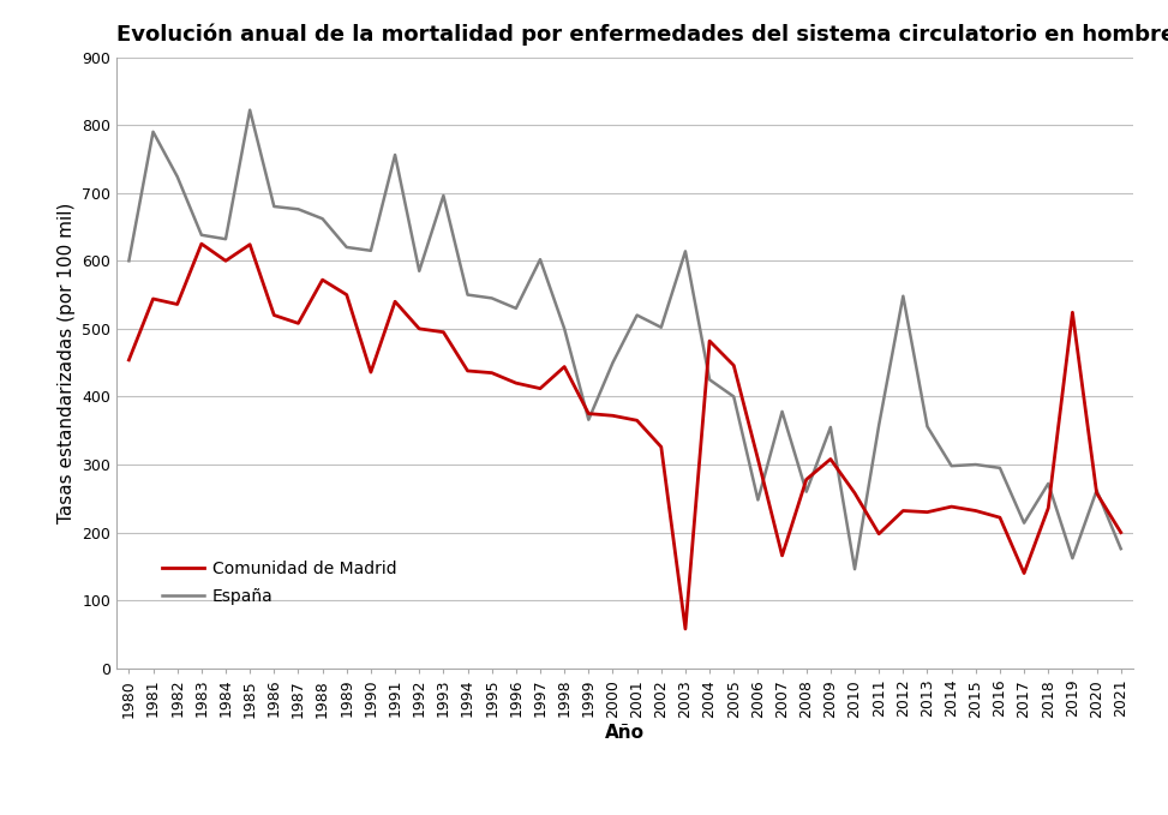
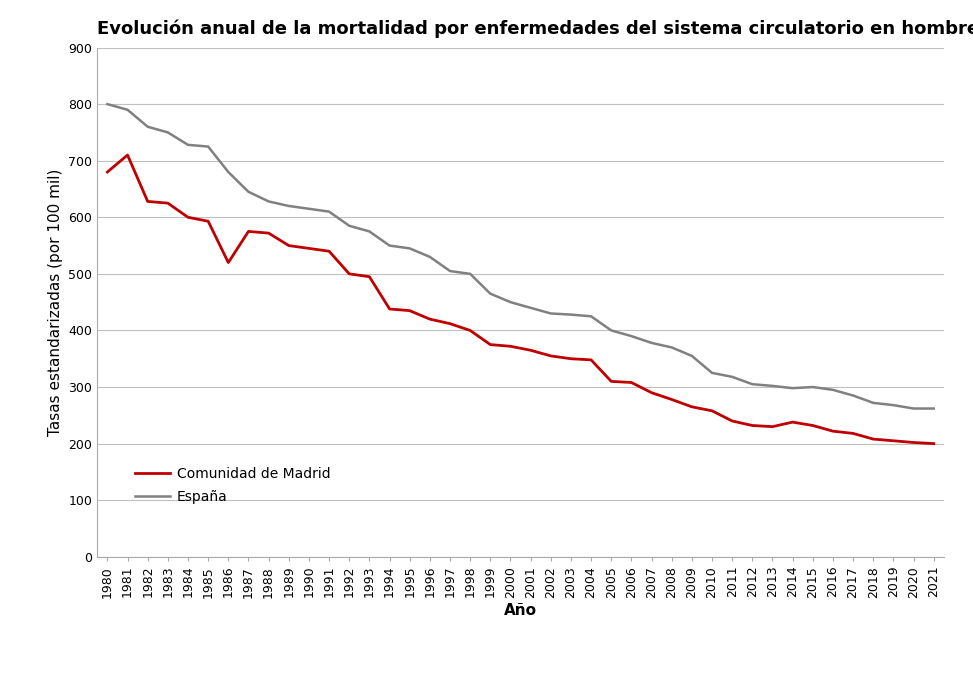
Comunidad de Madrid/1980: 454 -> 680
España/1980: 600 -> 800
Comunidad de Madrid/1981: 544 -> 710
Comunidad de Madrid/1982: 536 -> 628
España/1982: 724 -> 760
España/1983: 638 -> 750
España/1984: 632 -> 728
Comunidad de Madrid/1985: 624 -> 593
España/1985: 822 -> 725
Comunidad de Madrid/1987: 508 -> 575
España/1987: 676 -> 645
España/1988: 662 -> 628
Comunidad de Madrid/1990: 436 -> 545
España/1991: 756 -> 610
España/1993: 696 -> 575
España/1997: 602 -> 505
Comunidad de Madrid/1998: 444 -> 400
España/1999: 366 -> 465
España/2001: 520 -> 440
Comunidad de Madrid/2002: 326 -> 355
España/2002: 502 -> 430
Comunidad de Madrid/2003: 58 -> 350
España/2003: 614 -> 428
Comunidad de Madrid/2004: 482 -> 348
Comunidad de Madrid/2005: 446 -> 310
España/2006: 248 -> 390
Comunidad de Madrid/2007: 166 -> 290
España/2008: 260 -> 370
Comunidad de Madrid/2009: 308 -> 265
España/2010: 146 -> 325
Comunidad de Madrid/2011: 198 -> 240
España/2011: 358 -> 318
España/2012: 548 -> 305
España/2013: 356 -> 302
Comunidad de Madrid/2017: 140 -> 218
España/2017: 214 -> 285
Comunidad de Madrid/2018: 236 -> 208
Comunidad de Madrid/2019: 524 -> 205
España/2019: 162 -> 268
Comunidad de Madrid/2020: 258 -> 202
España/2021: 176 -> 262
